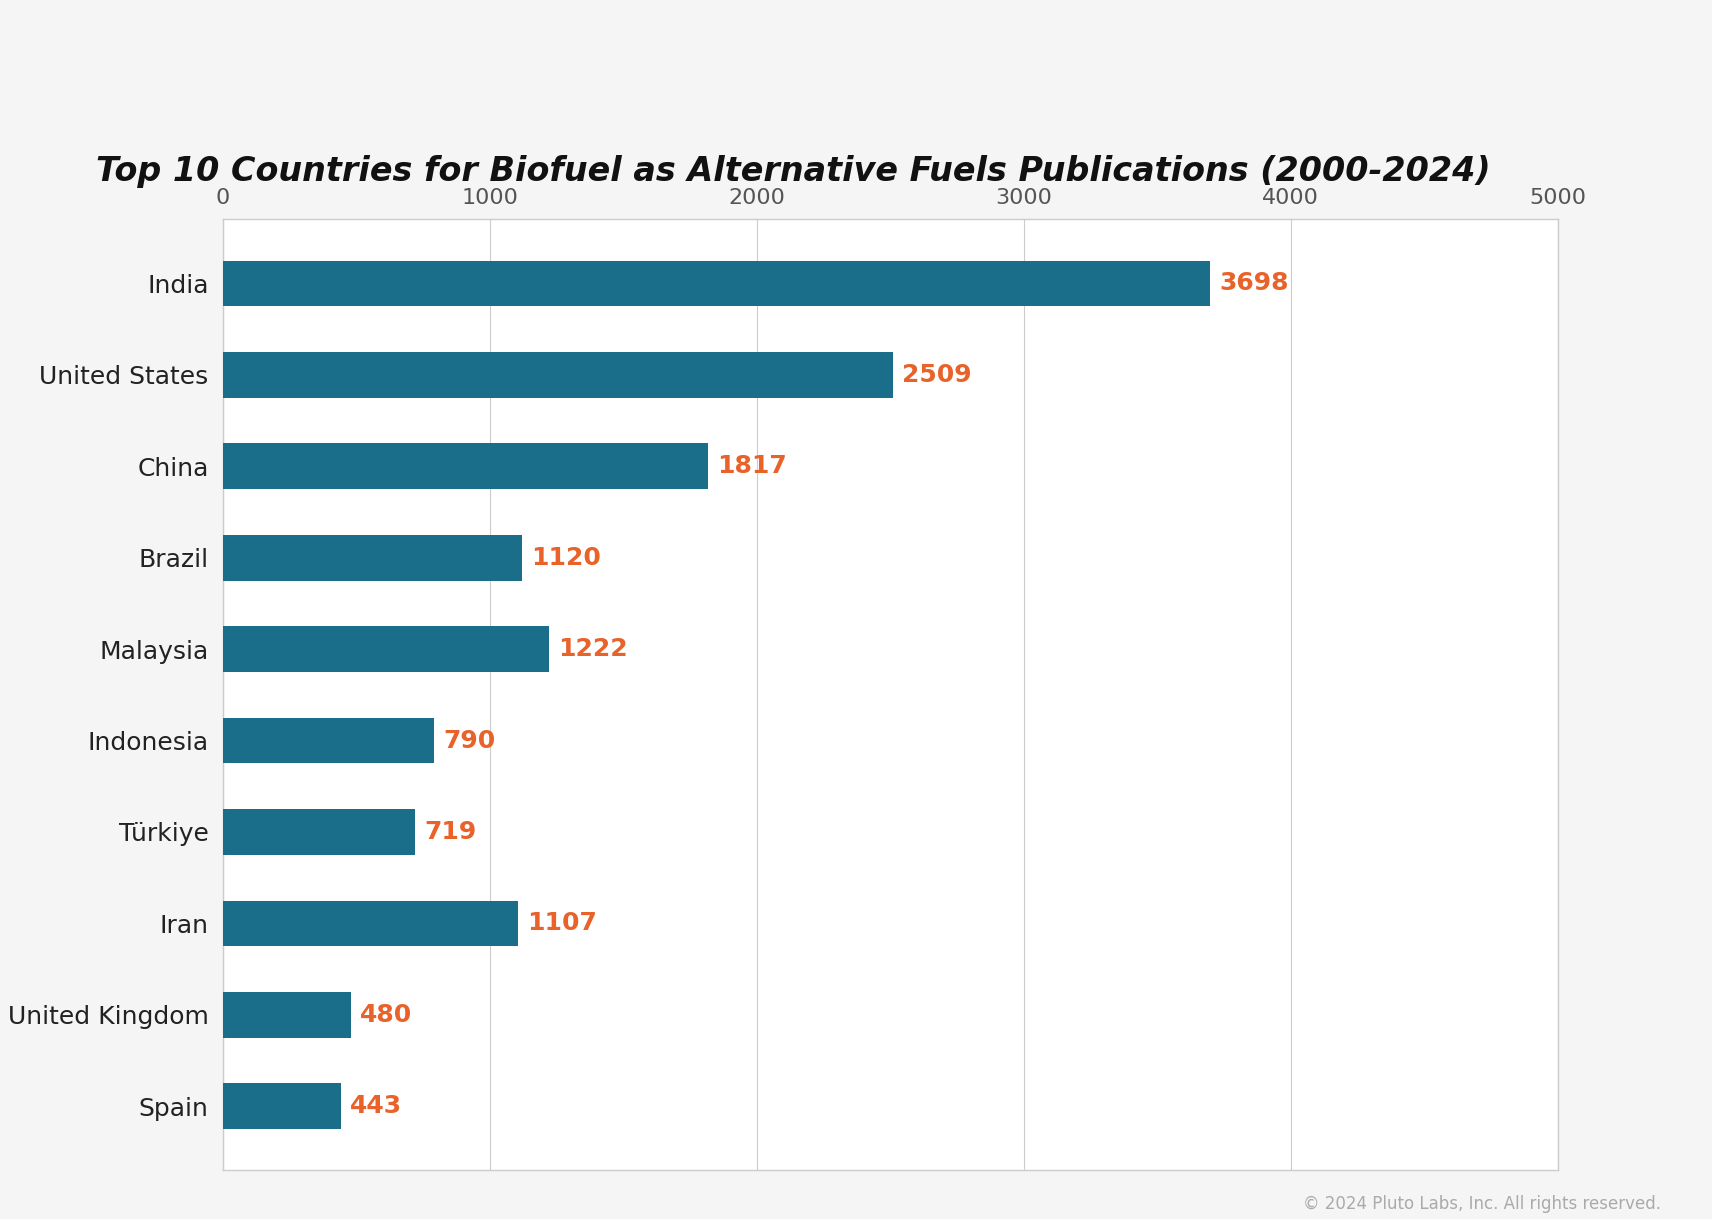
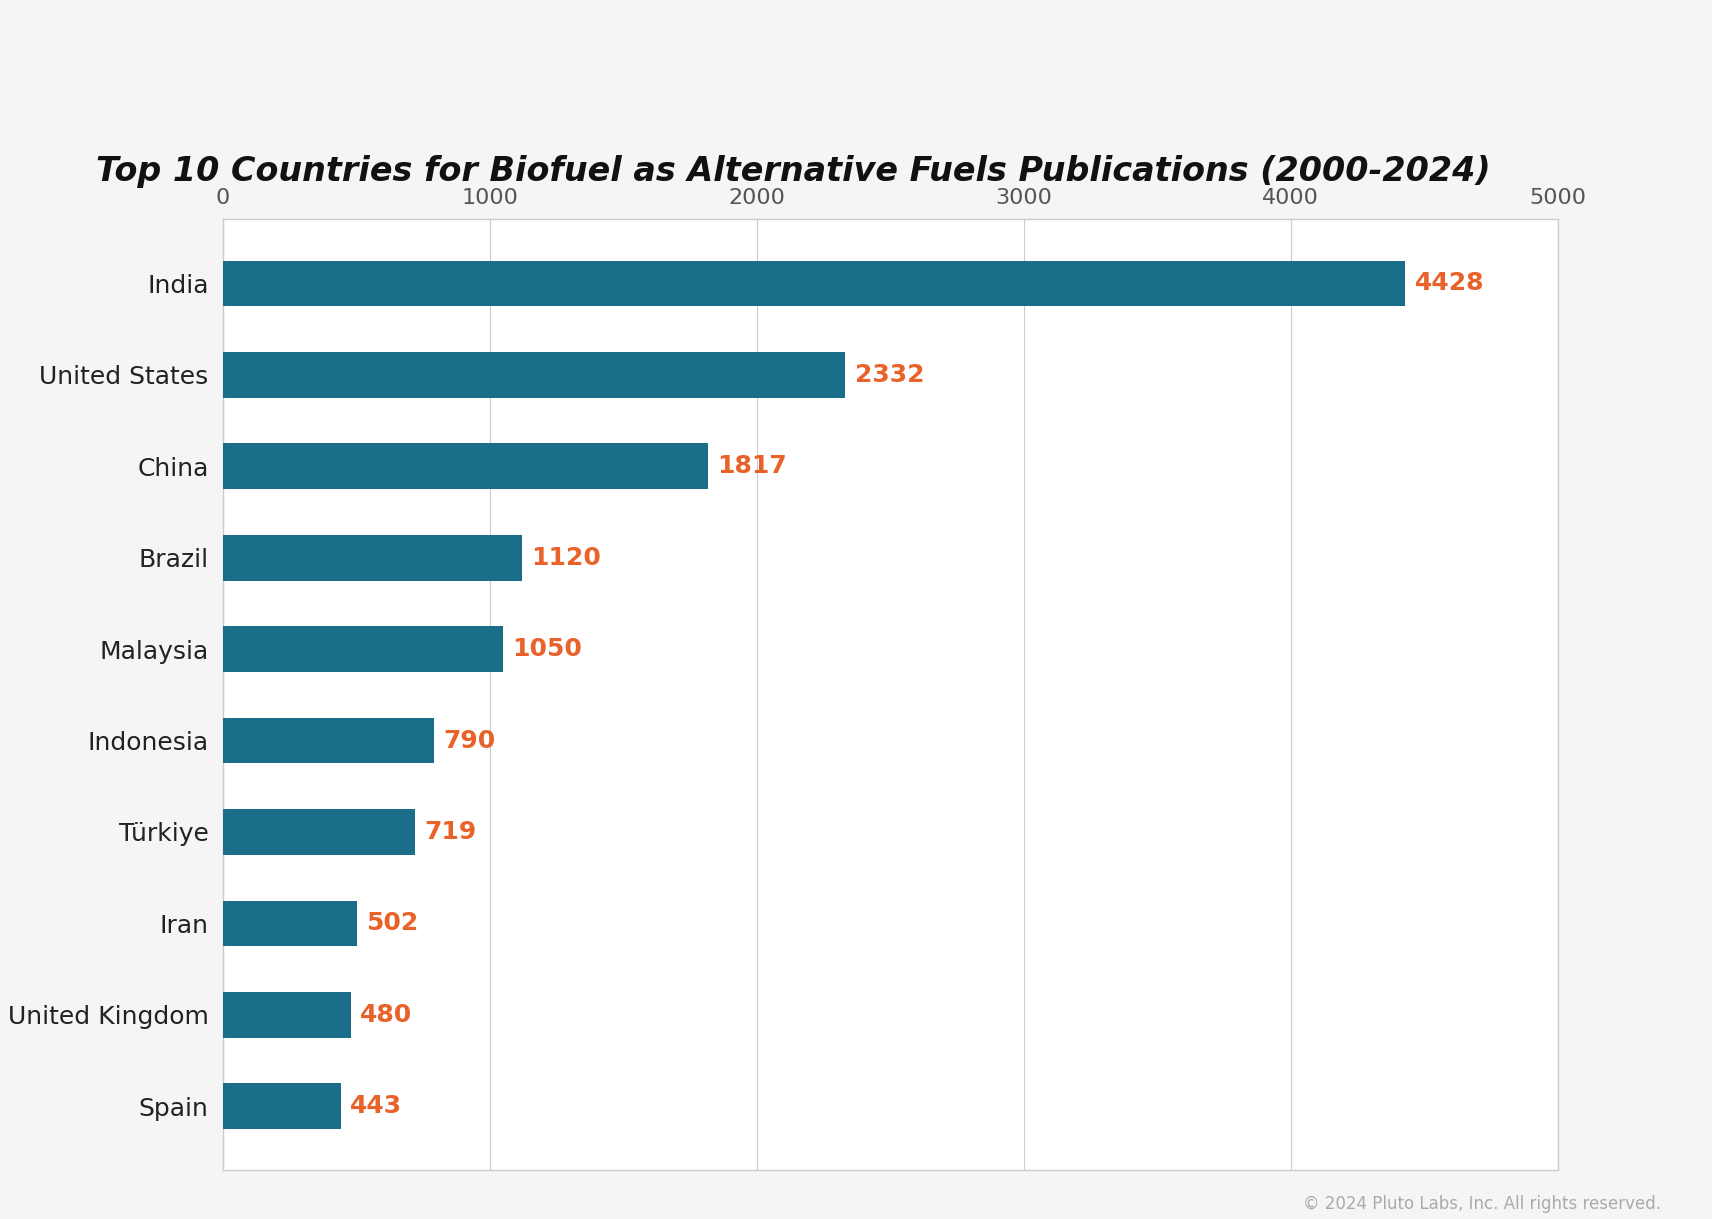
India: 3698 -> 4428
United States: 2509 -> 2332
Malaysia: 1222 -> 1050
Iran: 1107 -> 502
